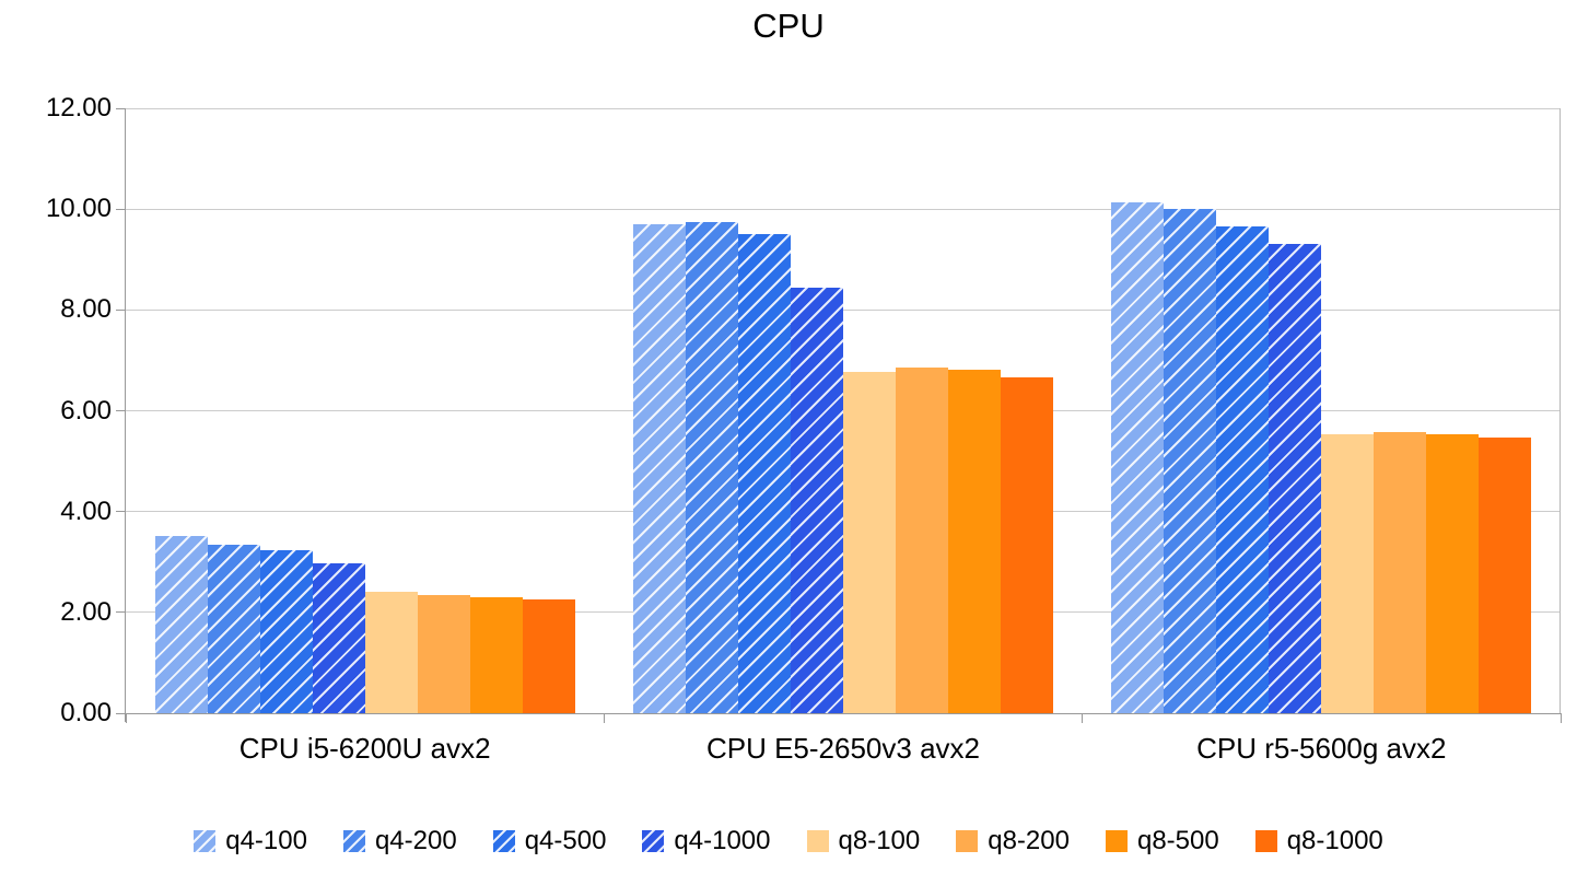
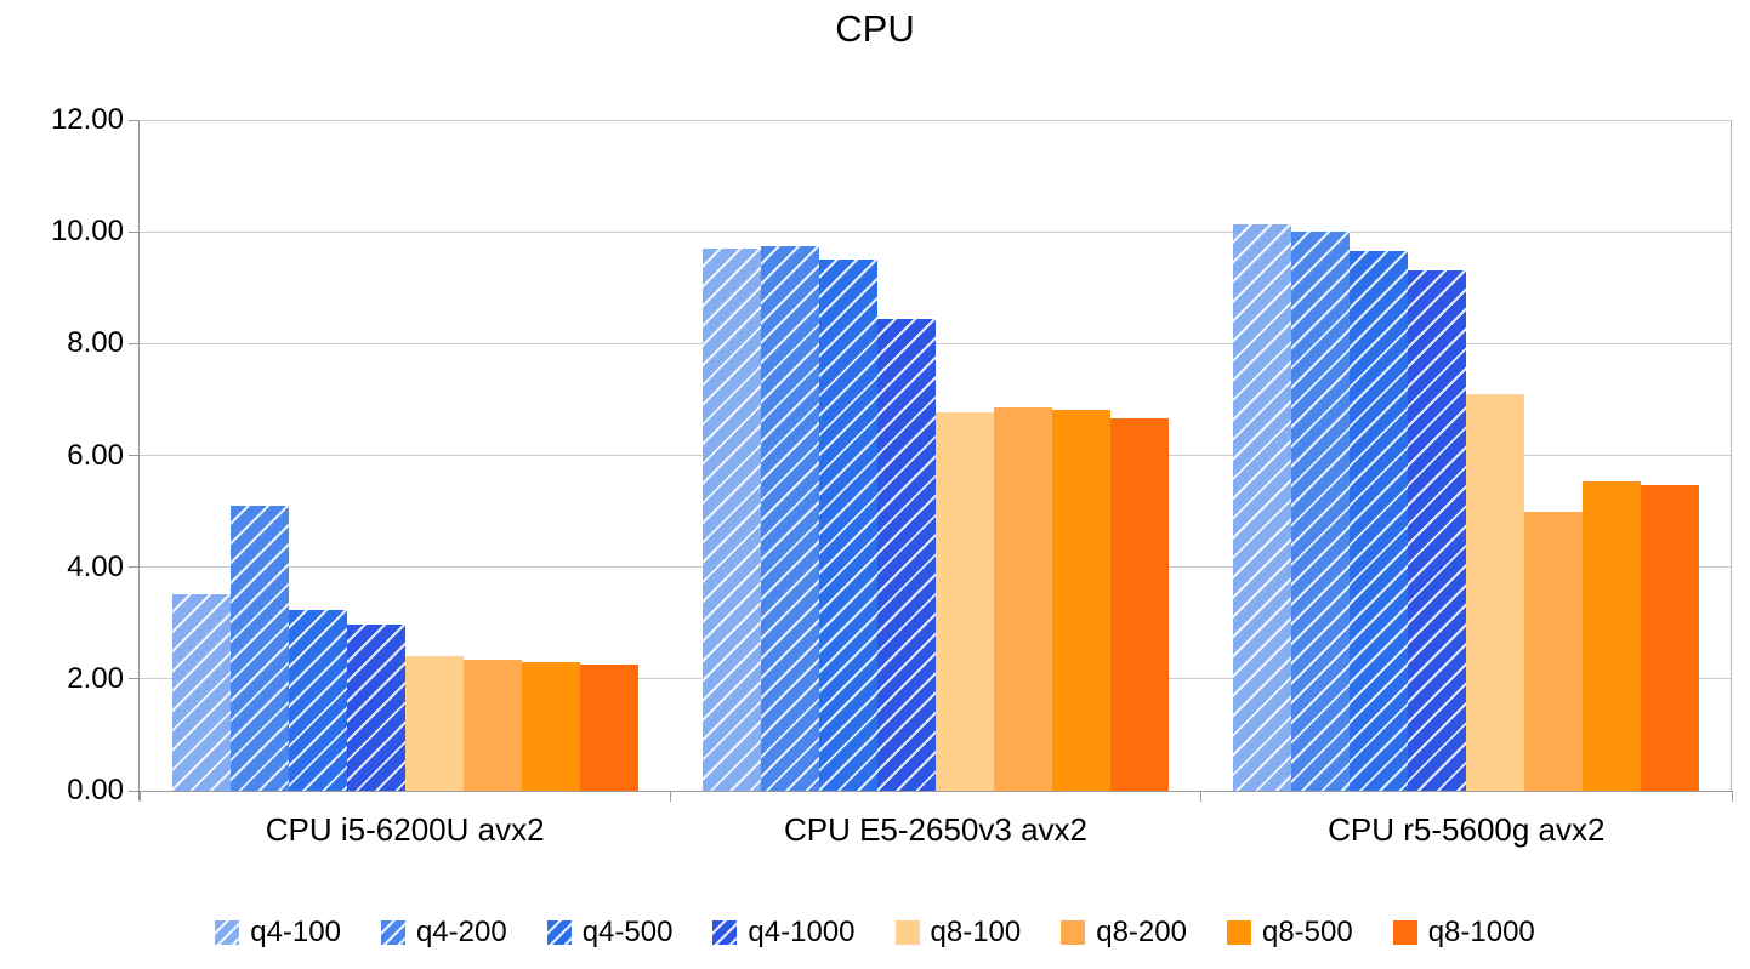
q4-200/CPU i5-6200U avx2: 3.3 -> 5.1
q8-100/CPU r5-5600g avx2: 5.5 -> 7.1
q8-200/CPU r5-5600g avx2: 5.6 -> 5.0
